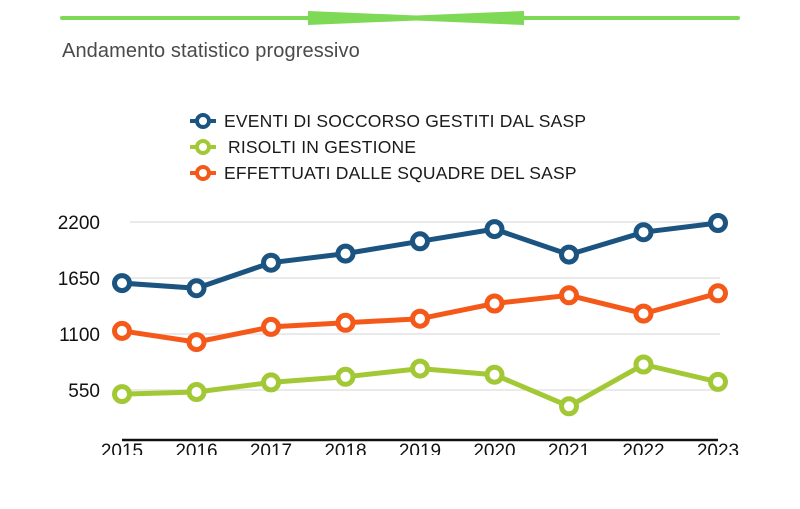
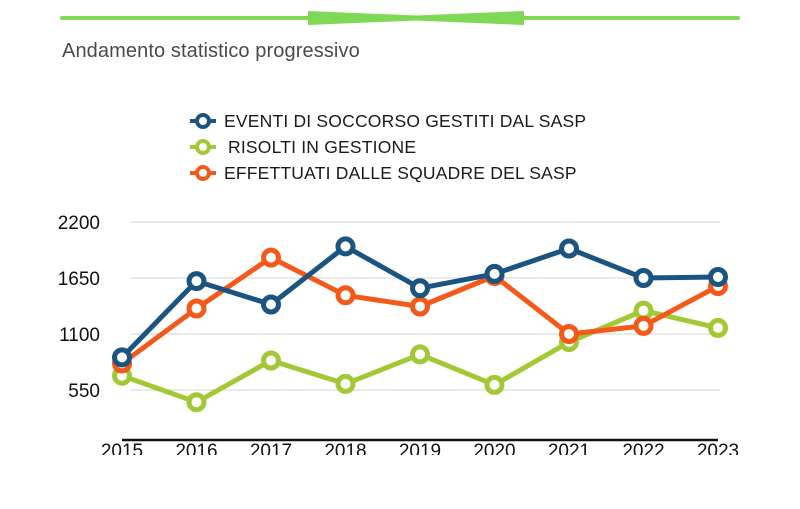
EVENTI DI SOCCORSO GESTITI DAL SASP/2015: 1600 -> 870
EFFETTUATI DALLE SQUADRE DEL SASP/2015: 1130 -> 810
RISOLTI IN GESTIONE/2015: 510 -> 690
EVENTI DI SOCCORSO GESTITI DAL SASP/2016: 1550 -> 1620
EFFETTUATI DALLE SQUADRE DEL SASP/2016: 1020 -> 1350
RISOLTI IN GESTIONE/2016: 530 -> 430
EVENTI DI SOCCORSO GESTITI DAL SASP/2017: 1800 -> 1390
EFFETTUATI DALLE SQUADRE DEL SASP/2017: 1170 -> 1850
RISOLTI IN GESTIONE/2017: 620 -> 840
EVENTI DI SOCCORSO GESTITI DAL SASP/2018: 1890 -> 1960
EFFETTUATI DALLE SQUADRE DEL SASP/2018: 1210 -> 1480
RISOLTI IN GESTIONE/2018: 680 -> 610
EVENTI DI SOCCORSO GESTITI DAL SASP/2019: 2010 -> 1550
EFFETTUATI DALLE SQUADRE DEL SASP/2019: 1250 -> 1370
RISOLTI IN GESTIONE/2019: 760 -> 900
EVENTI DI SOCCORSO GESTITI DAL SASP/2020: 2130 -> 1690
EFFETTUATI DALLE SQUADRE DEL SASP/2020: 1400 -> 1670
RISOLTI IN GESTIONE/2020: 700 -> 600
EVENTI DI SOCCORSO GESTITI DAL SASP/2021: 1880 -> 1940
EFFETTUATI DALLE SQUADRE DEL SASP/2021: 1480 -> 1100
RISOLTI IN GESTIONE/2021: 390 -> 1020
EVENTI DI SOCCORSO GESTITI DAL SASP/2022: 2100 -> 1650
EFFETTUATI DALLE SQUADRE DEL SASP/2022: 1300 -> 1180
RISOLTI IN GESTIONE/2022: 800 -> 1330
EVENTI DI SOCCORSO GESTITI DAL SASP/2023: 2190 -> 1660
EFFETTUATI DALLE SQUADRE DEL SASP/2023: 1500 -> 1570
RISOLTI IN GESTIONE/2023: 630 -> 1160
